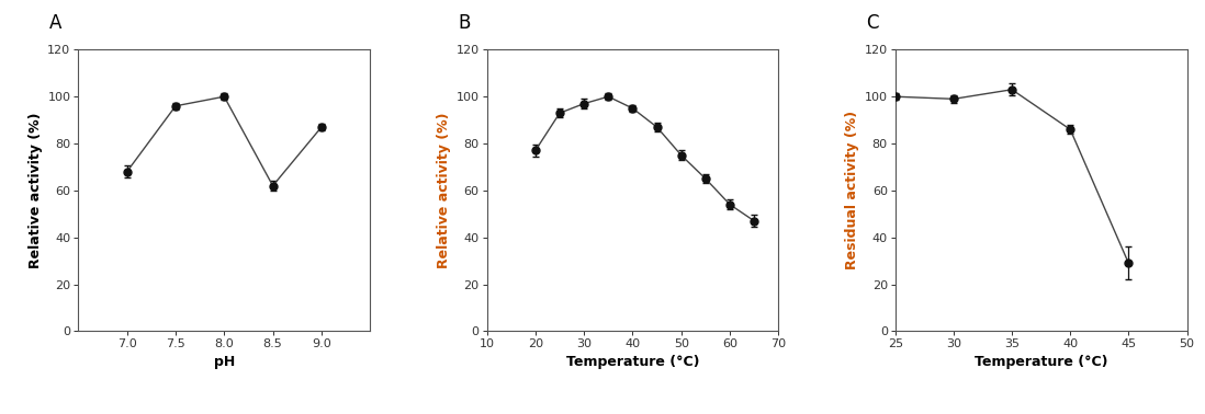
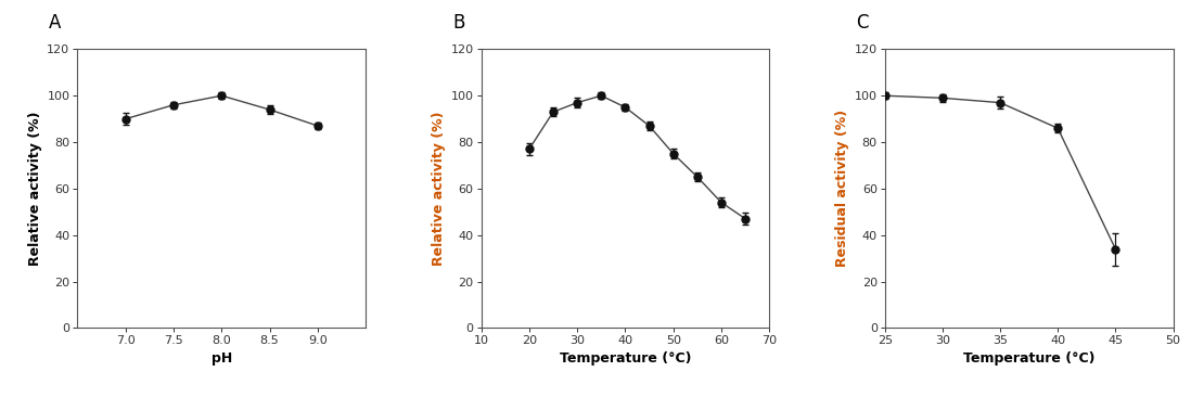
7.0: 68 -> 90
8.5: 62 -> 94
35: 103 -> 97
45: 29 -> 34
